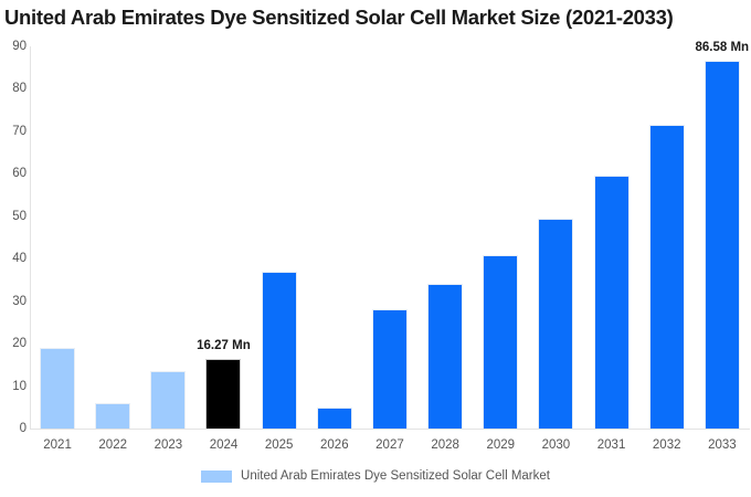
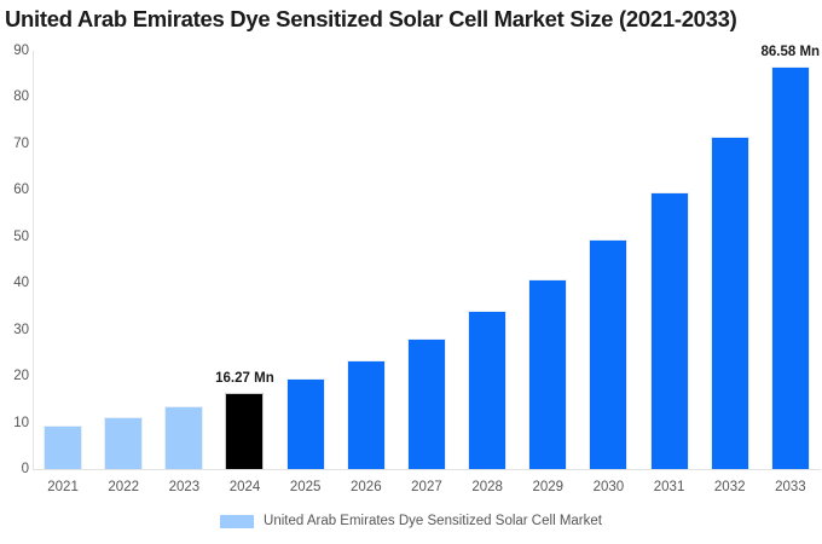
2021: 19 -> 9
2022: 6 -> 11
2025: 37 -> 20
2026: 5 -> 23
